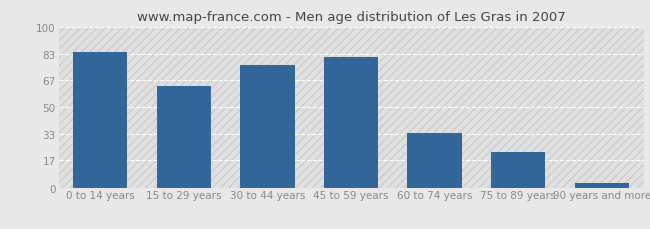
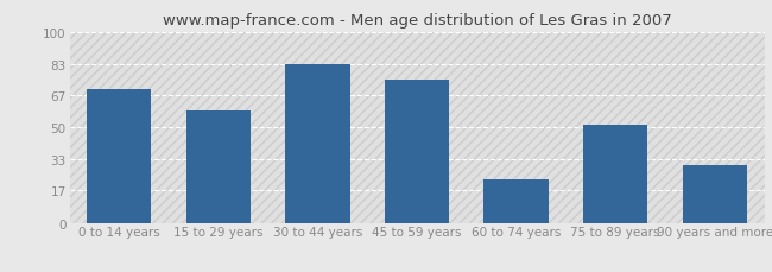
0 to 14 years: 84 -> 70
15 to 29 years: 63 -> 59
30 to 44 years: 76 -> 83
45 to 59 years: 81 -> 75
60 to 74 years: 34 -> 23
75 to 89 years: 22 -> 51
90 years and more: 3 -> 30
